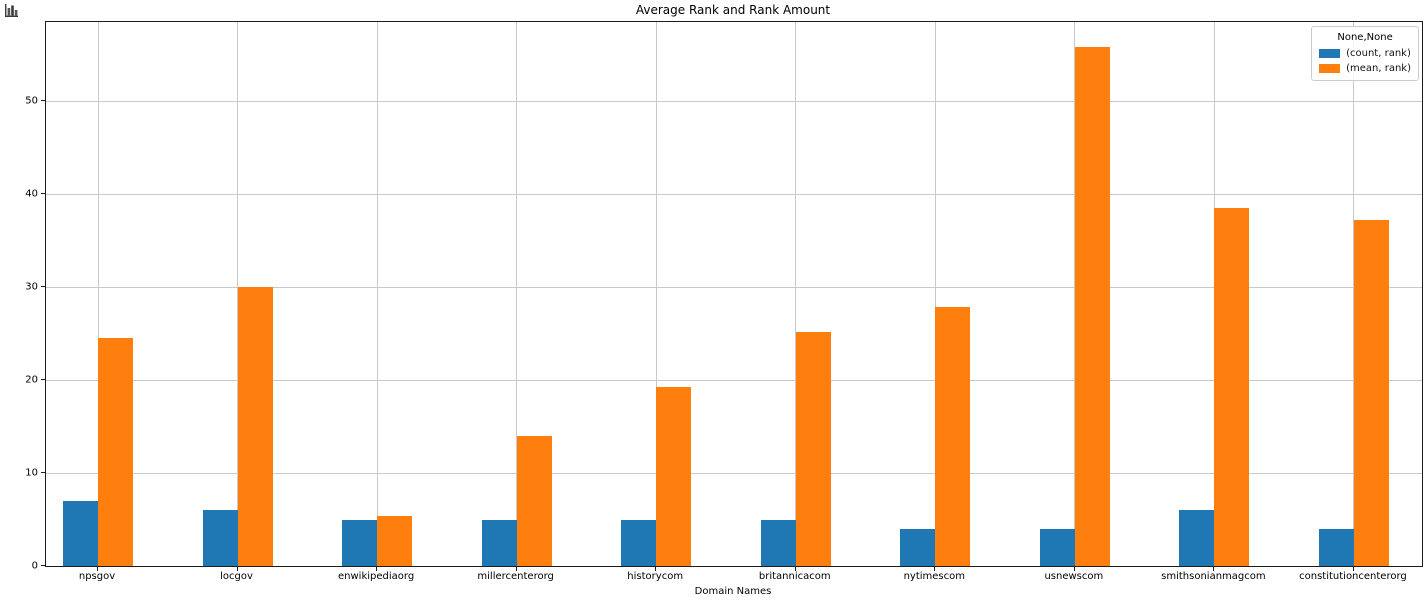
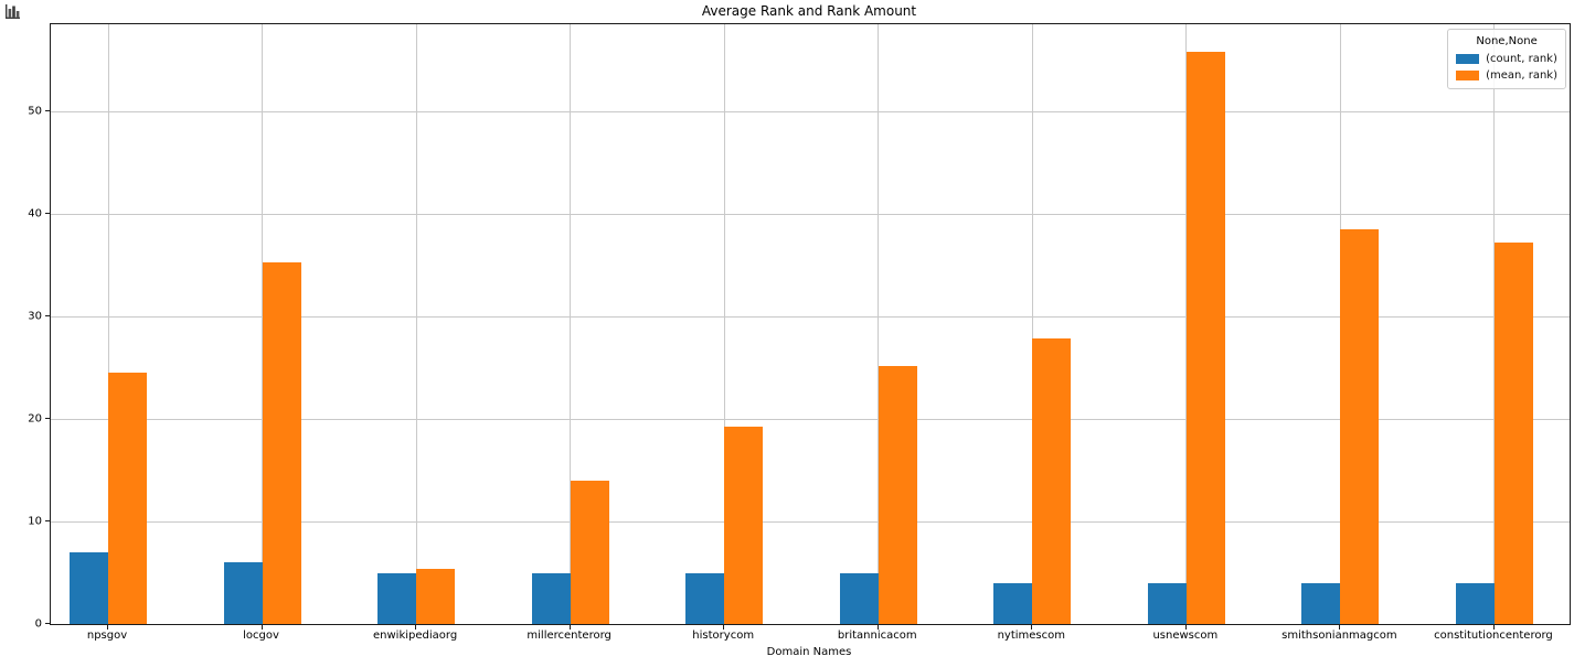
(mean, rank)/locgov: 30 -> 35
(count, rank)/smithsonianmagcom: 6 -> 4
